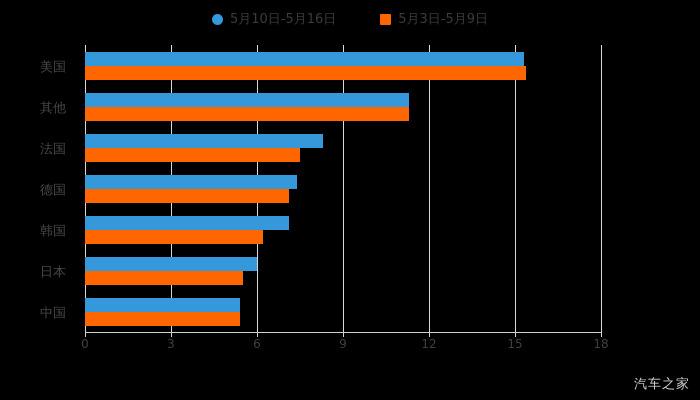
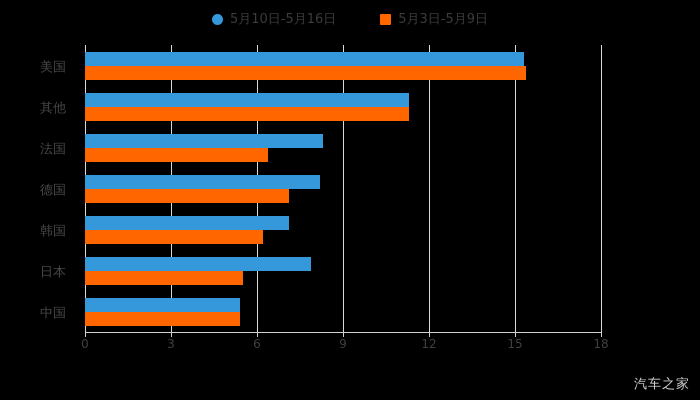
5月3日-5月9日/法国: 7.5 -> 6.4
5月10日-5月16日/德国: 7.4 -> 8.2
5月10日-5月16日/日本: 6.0 -> 7.9
